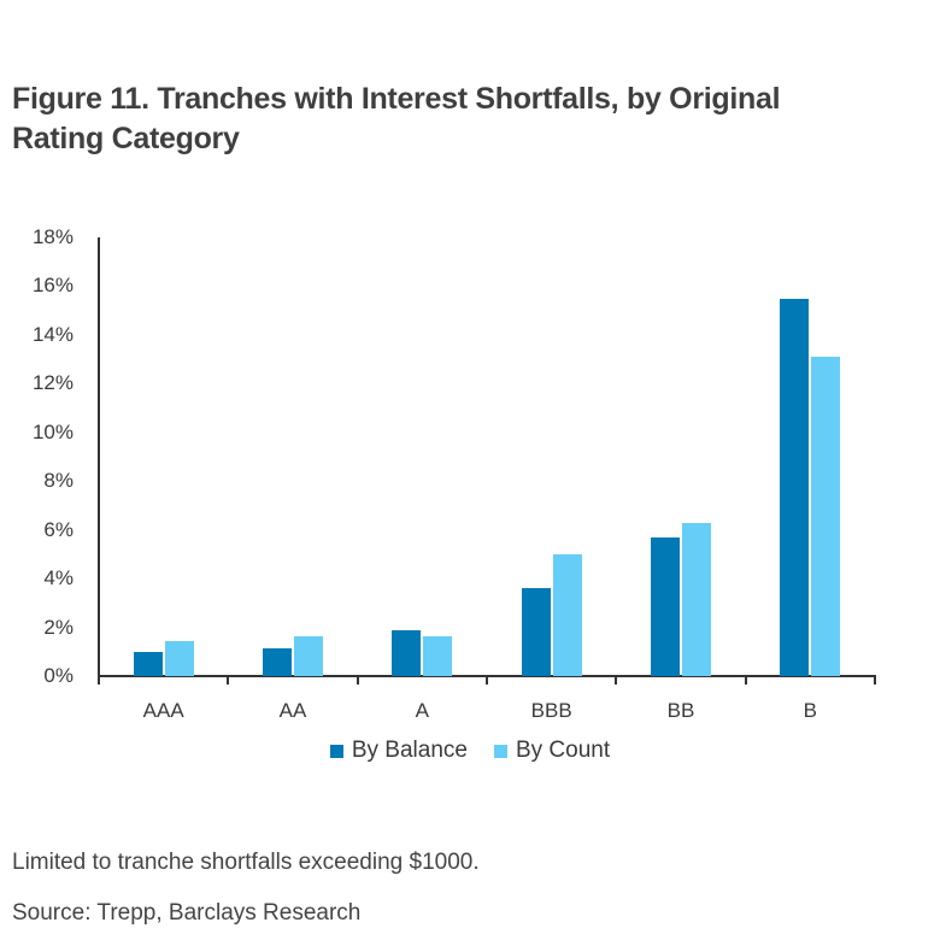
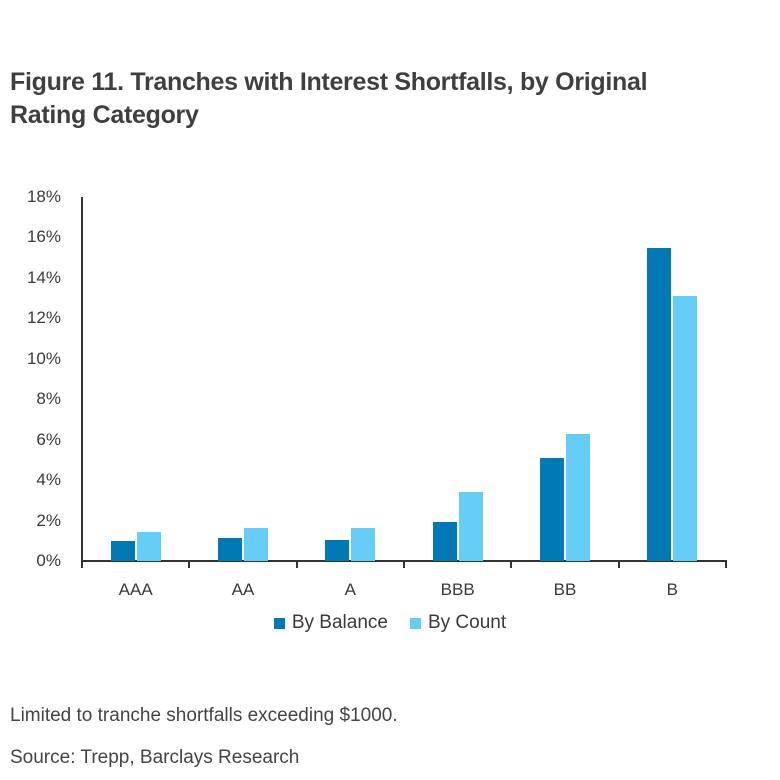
By Balance/A: 1.9% -> 1.1%
By Balance/BBB: 3.6% -> 1.9%
By Count/BBB: 5.0% -> 3.4%
By Balance/BB: 5.7% -> 5.1%
